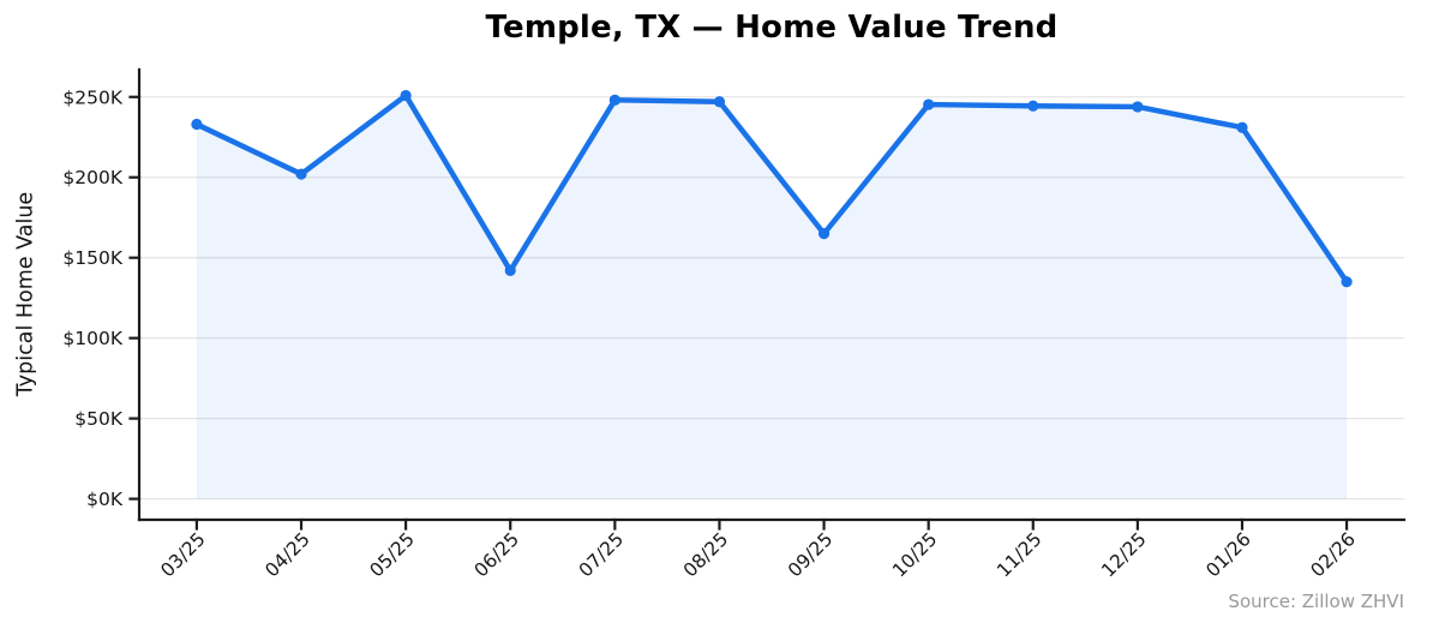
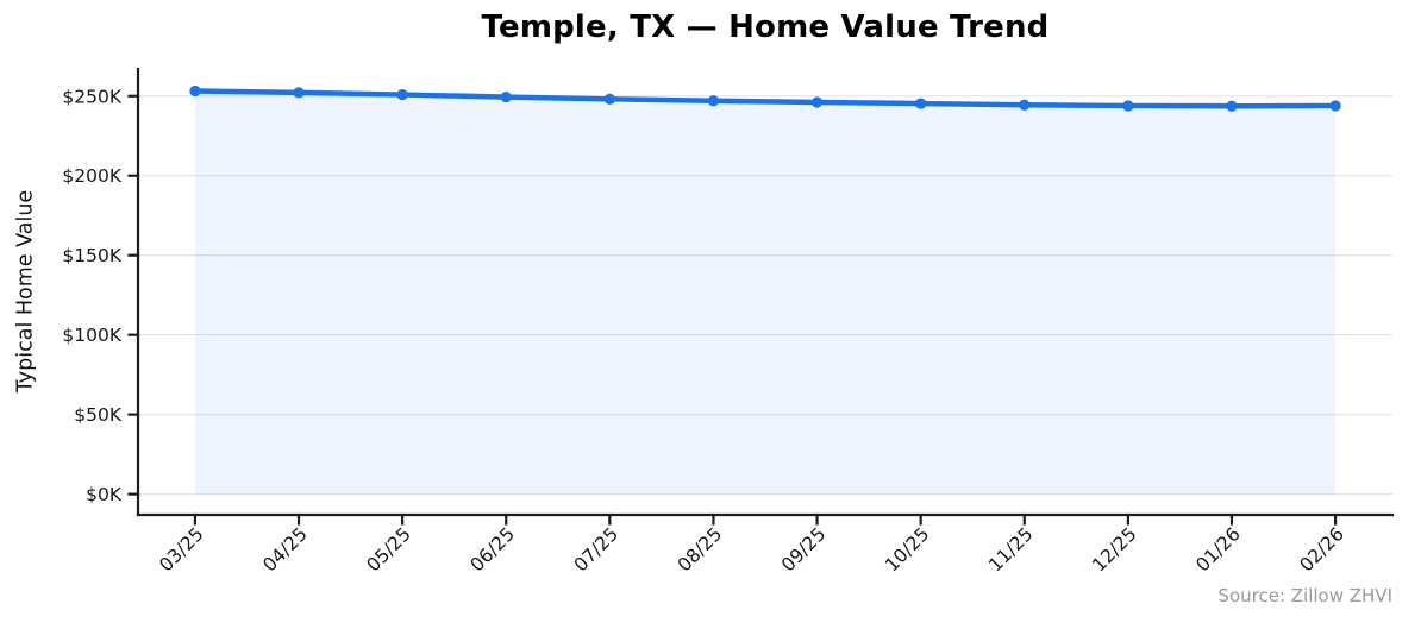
03/25: $233K -> $253K
04/25: $202K -> $252K
06/25: $142K -> $249K
09/25: $165K -> $246K
01/26: $231K -> $244K
02/26: $135K -> $244K
